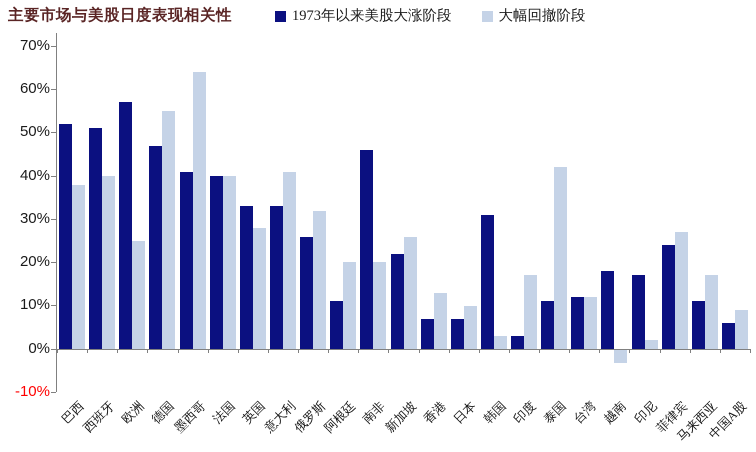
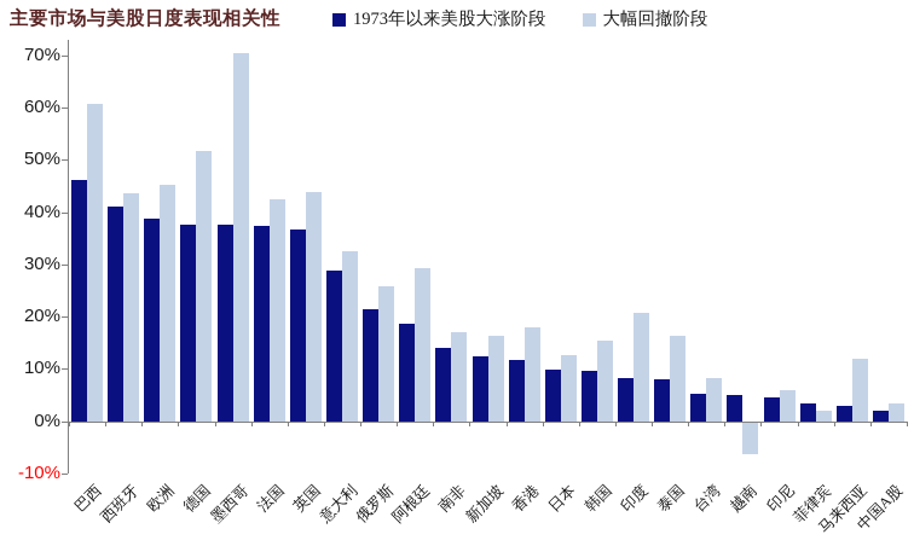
1973年以来美股大涨阶段/巴西: 52% -> 46%
大幅回撤阶段/巴西: 38% -> 61%
1973年以来美股大涨阶段/西班牙: 51% -> 41%
大幅回撤阶段/西班牙: 40% -> 44%
1973年以来美股大涨阶段/欧洲: 57% -> 39%
大幅回撤阶段/欧洲: 25% -> 45%
1973年以来美股大涨阶段/德国: 47% -> 38%
大幅回撤阶段/德国: 55% -> 52%
1973年以来美股大涨阶段/墨西哥: 41% -> 38%
大幅回撤阶段/墨西哥: 64% -> 70%
1973年以来美股大涨阶段/法国: 40% -> 37%
大幅回撤阶段/法国: 40% -> 42%
1973年以来美股大涨阶段/英国: 33% -> 37%
大幅回撤阶段/英国: 28% -> 44%
1973年以来美股大涨阶段/意大利: 33% -> 29%
大幅回撤阶段/意大利: 41% -> 33%
1973年以来美股大涨阶段/俄罗斯: 26% -> 22%
大幅回撤阶段/俄罗斯: 32% -> 26%
1973年以来美股大涨阶段/阿根廷: 11% -> 19%
大幅回撤阶段/阿根廷: 20% -> 29%
1973年以来美股大涨阶段/南非: 46% -> 14%
大幅回撤阶段/南非: 20% -> 17%
1973年以来美股大涨阶段/新加坡: 22% -> 13%
大幅回撤阶段/新加坡: 26% -> 16%
1973年以来美股大涨阶段/香港: 7% -> 12%
大幅回撤阶段/香港: 13% -> 18%
1973年以来美股大涨阶段/日本: 7% -> 10%
大幅回撤阶段/日本: 10% -> 13%
1973年以来美股大涨阶段/韩国: 31% -> 10%
大幅回撤阶段/韩国: 3% -> 15%
1973年以来美股大涨阶段/印度: 3% -> 8%
大幅回撤阶段/印度: 17% -> 21%
1973年以来美股大涨阶段/泰国: 11% -> 8%
大幅回撤阶段/泰国: 42% -> 16%
1973年以来美股大涨阶段/台湾: 12% -> 5%
大幅回撤阶段/台湾: 12% -> 8%
1973年以来美股大涨阶段/越南: 18% -> 5%
大幅回撤阶段/越南: -3% -> -6%
1973年以来美股大涨阶段/印尼: 17% -> 5%
大幅回撤阶段/印尼: 2% -> 6%
1973年以来美股大涨阶段/菲律宾: 24% -> 3%
大幅回撤阶段/菲律宾: 27% -> 2%
1973年以来美股大涨阶段/马来西亚: 11% -> 3%
大幅回撤阶段/马来西亚: 17% -> 12%
1973年以来美股大涨阶段/中国A股: 6% -> 2%
大幅回撤阶段/中国A股: 9% -> 4%
